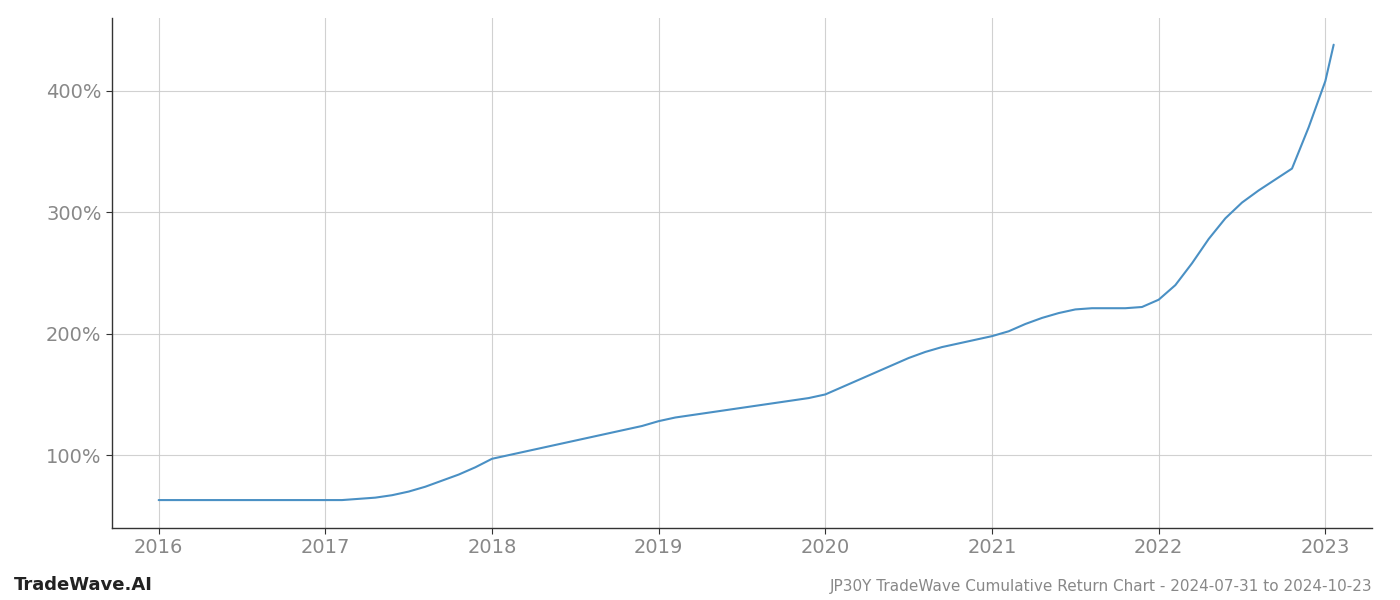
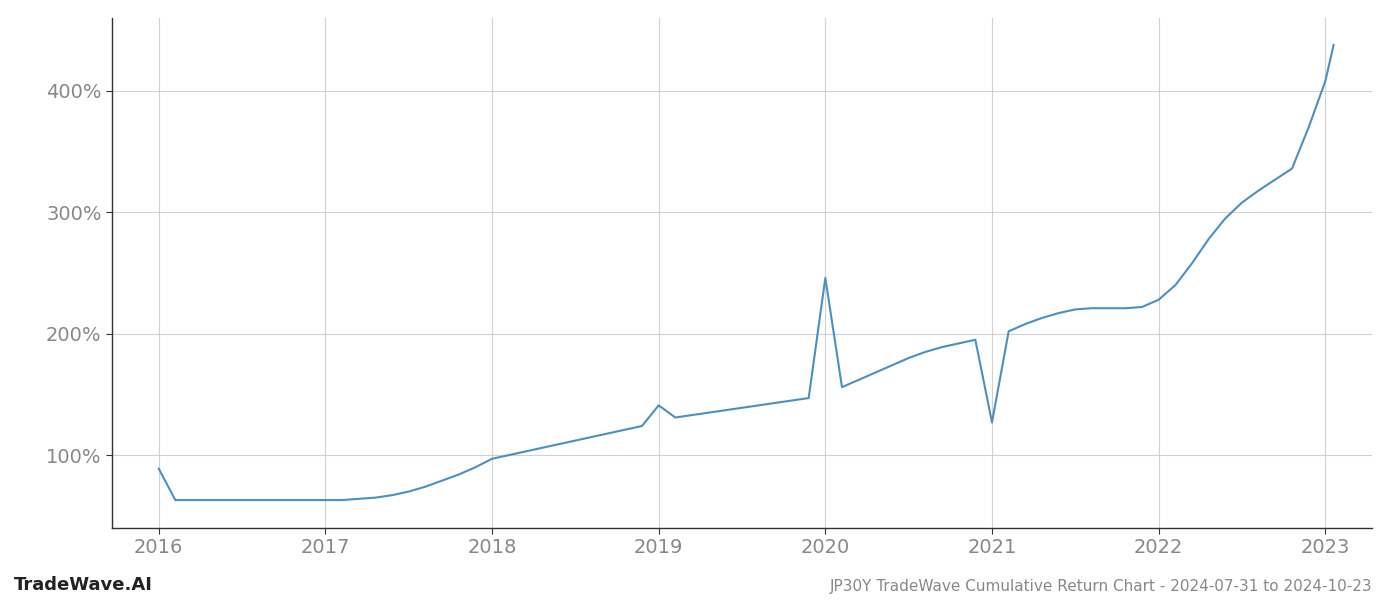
2016: 63% -> 89%
2019: 128% -> 141%
2020: 150% -> 246%
2021: 198% -> 127%
